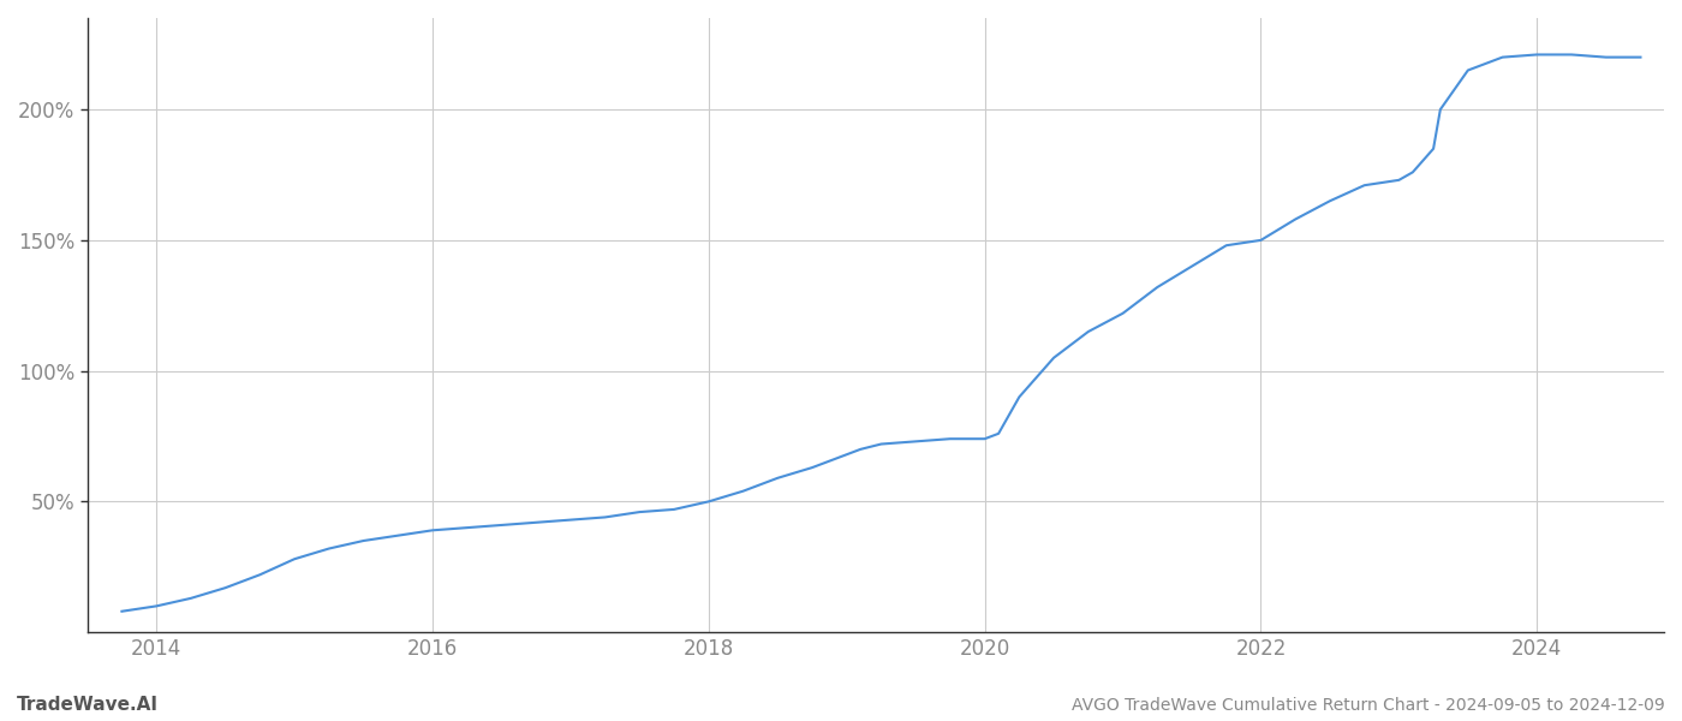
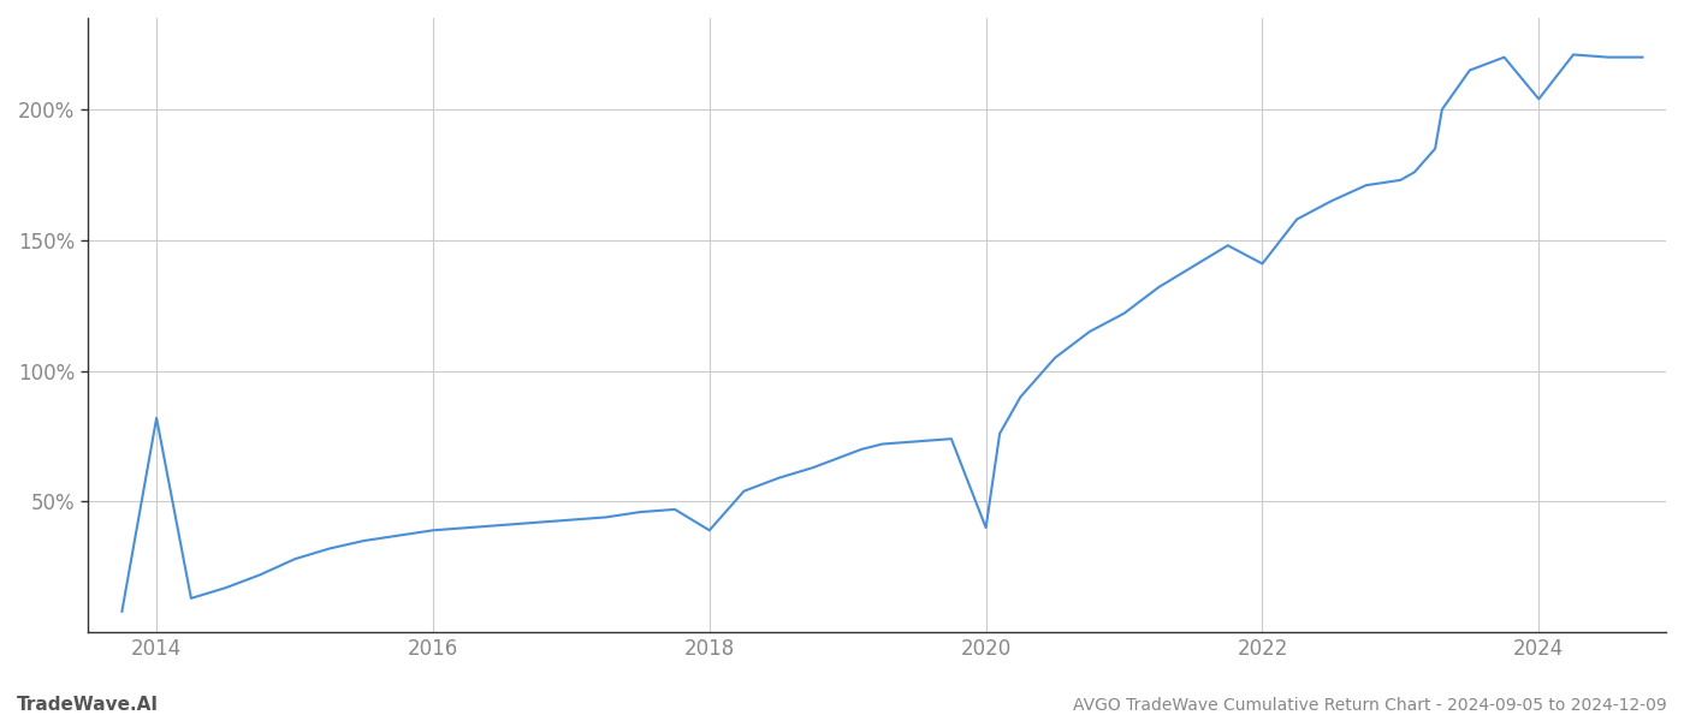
2014: 10% -> 82%
2018: 50% -> 39%
2020: 74% -> 40%
2022: 150% -> 141%
2024: 221% -> 204%
